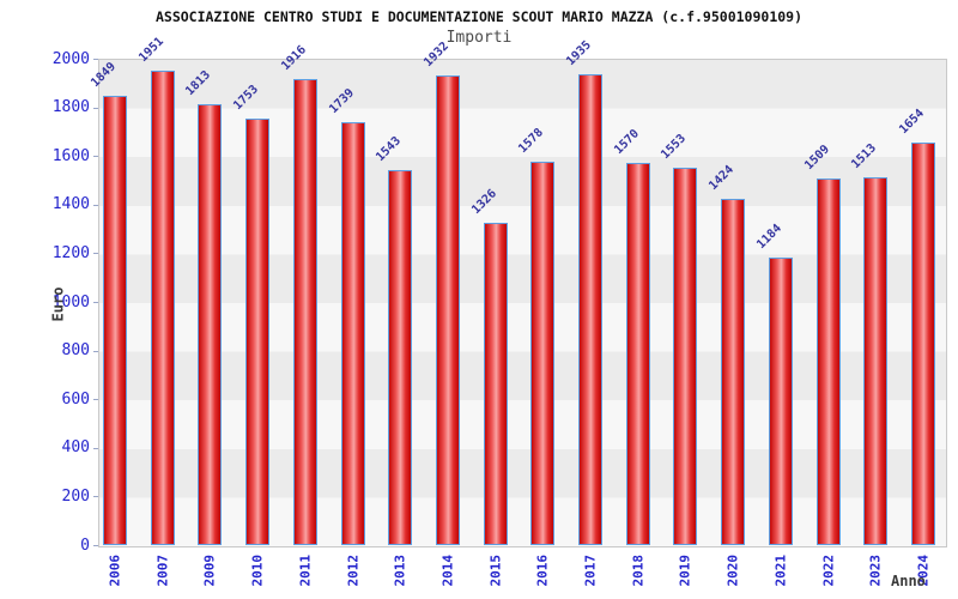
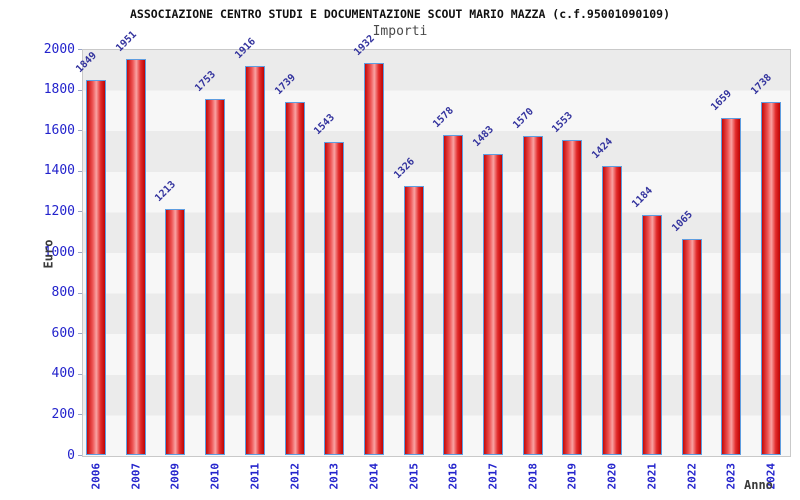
2009: 1813 -> 1213
2017: 1935 -> 1483
2022: 1509 -> 1065
2023: 1513 -> 1659
2024: 1654 -> 1738
